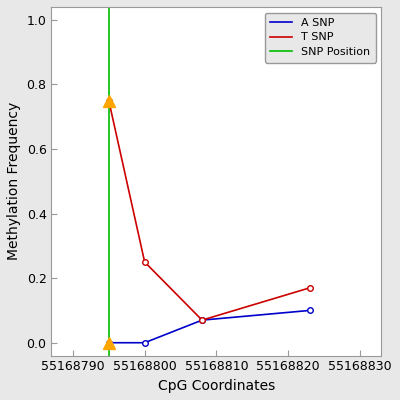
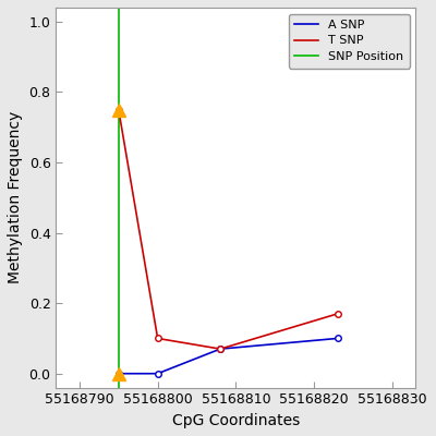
T SNP/55168800: 0.25 -> 0.10
